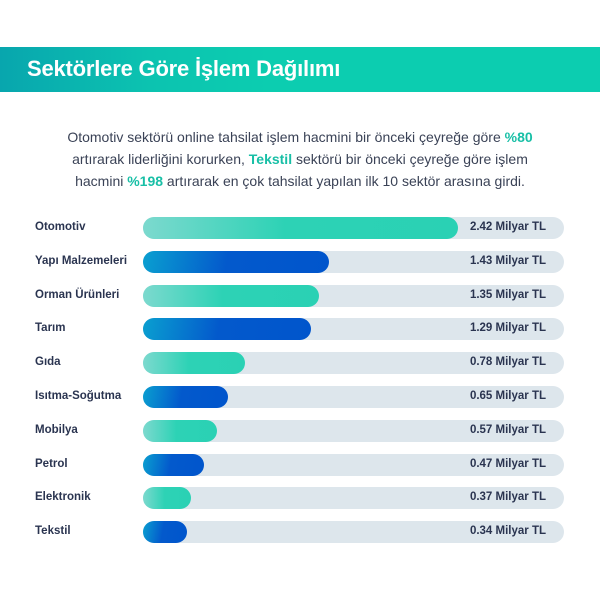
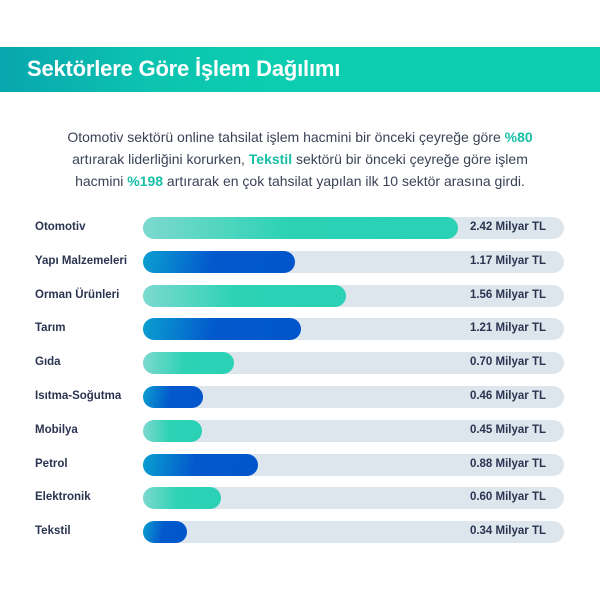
Yapı Malzemeleri: 1.43 -> 1.17
Orman Ürünleri: 1.35 -> 1.56
Tarım: 1.29 -> 1.21
Gıda: 0.78 -> 0.70
Isıtma-Soğutma: 0.65 -> 0.46
Mobilya: 0.57 -> 0.45
Petrol: 0.47 -> 0.88
Elektronik: 0.37 -> 0.60
